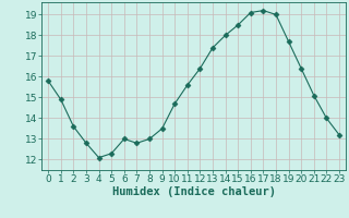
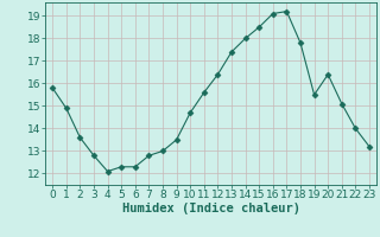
6: 13.0 -> 12.3
18: 19.0 -> 17.8
19: 17.7 -> 15.5
